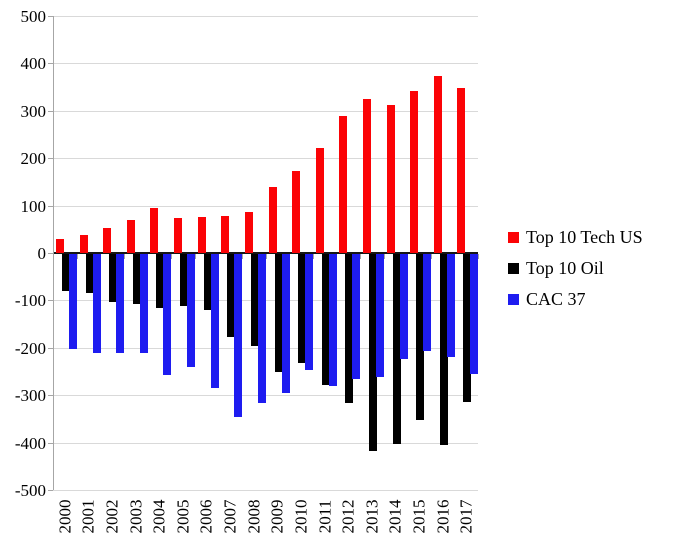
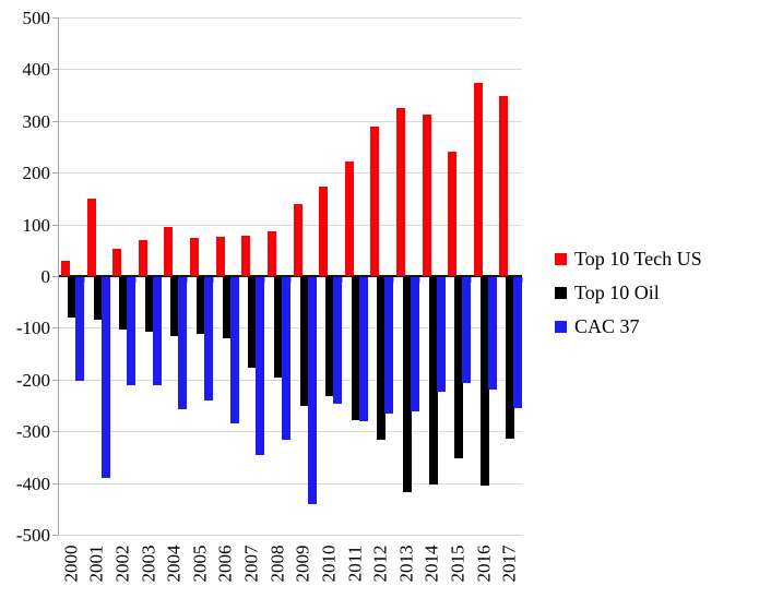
Top 10 Tech US/2001: 40 -> 150
CAC 37/2001: -210 -> -390
CAC 37/2009: -300 -> -440
Top 10 Tech US/2015: 340 -> 240
